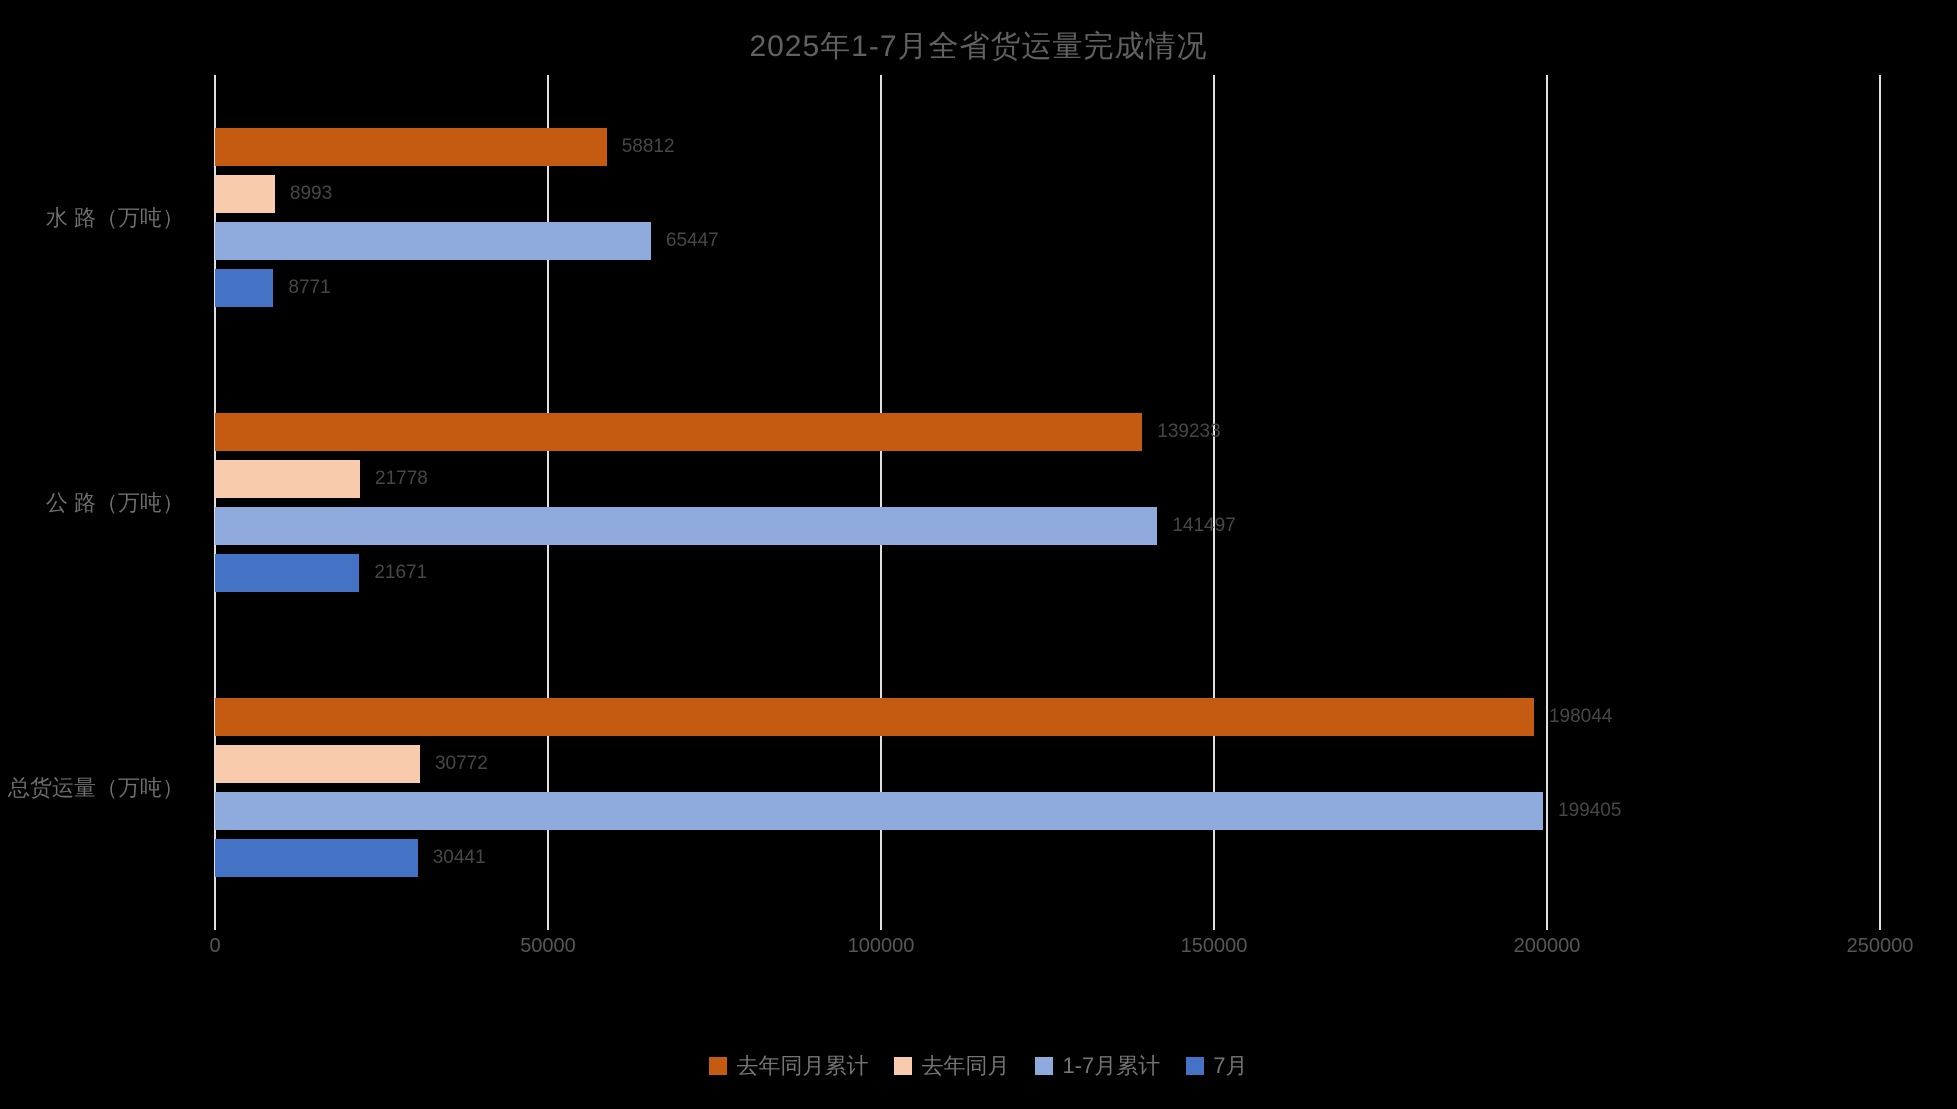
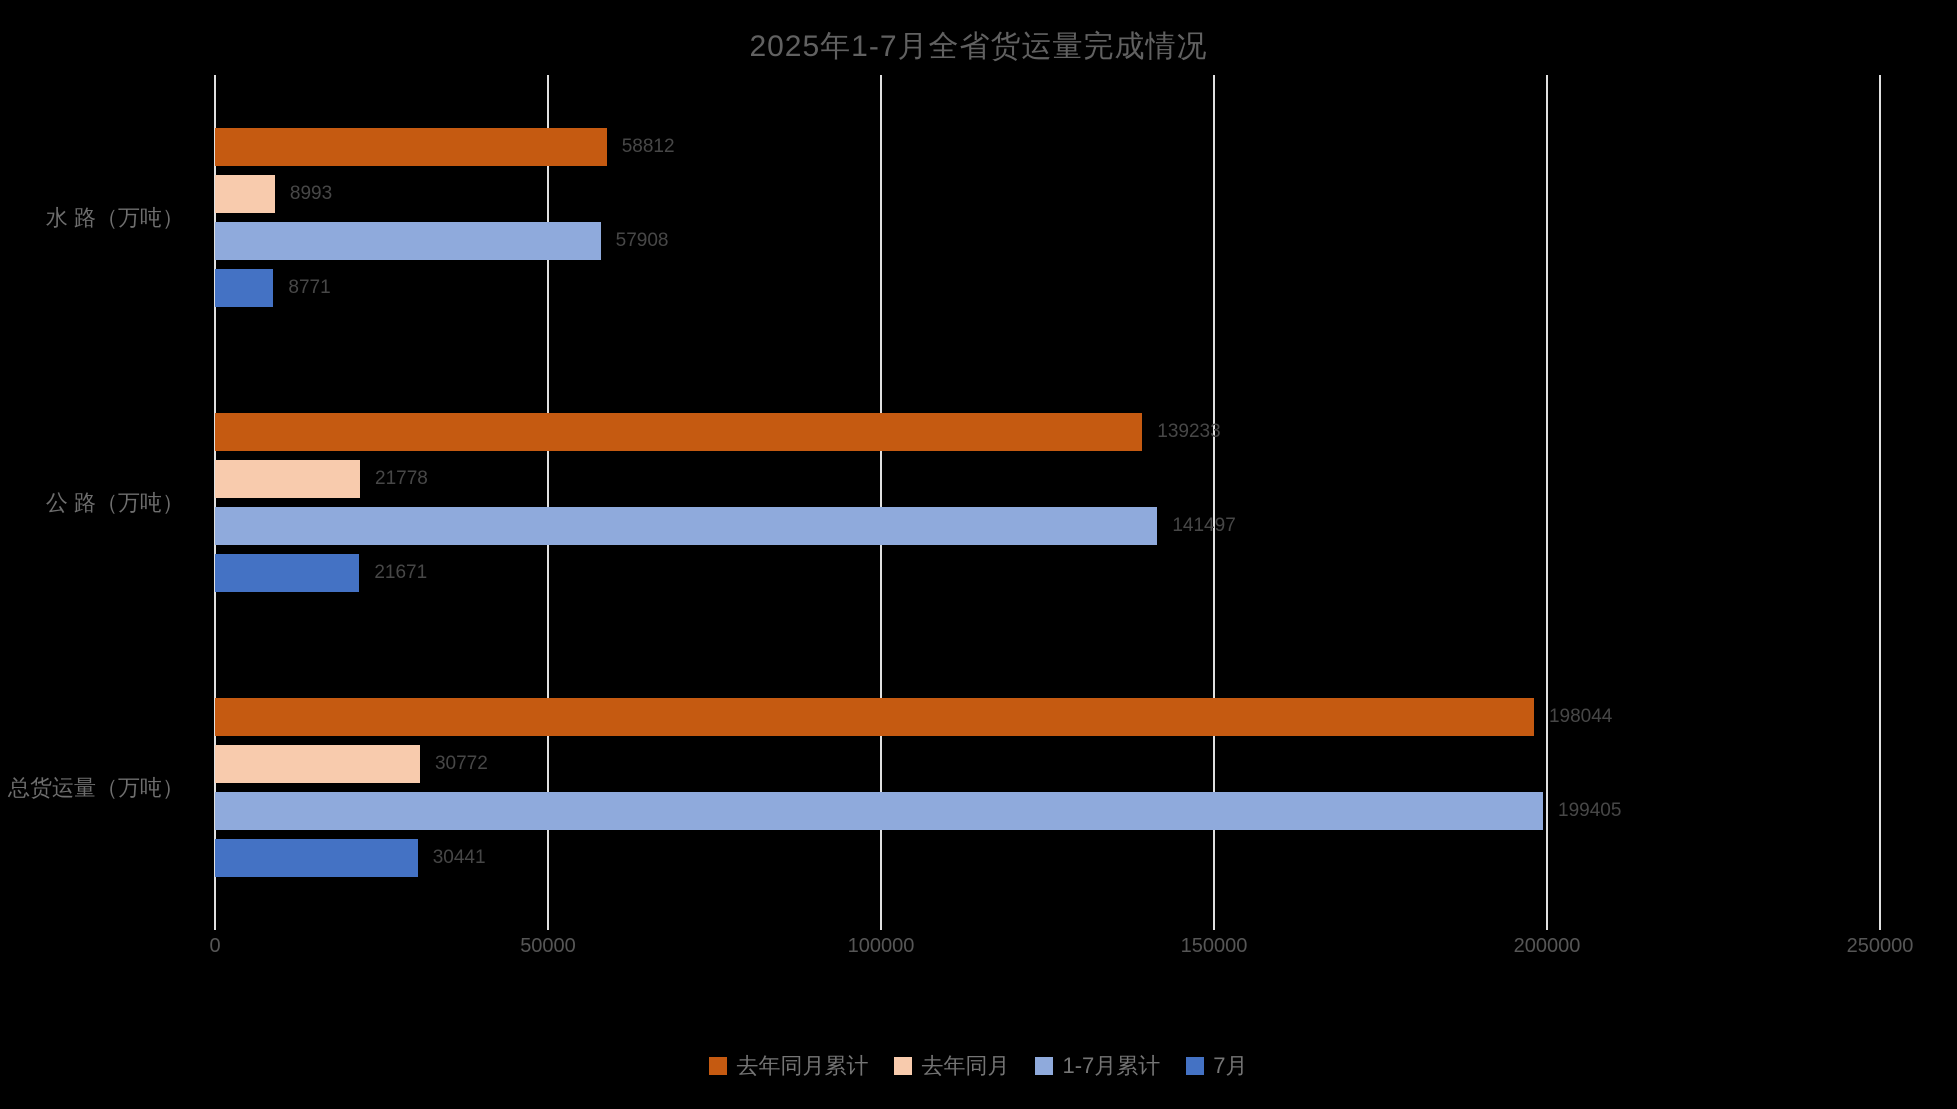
1-7月累计/水 路（万吨）: 65447 -> 57908
